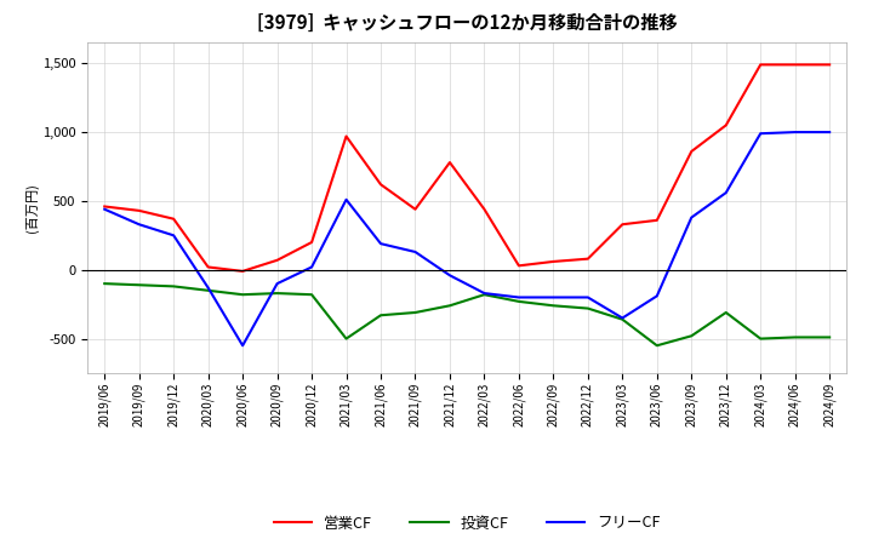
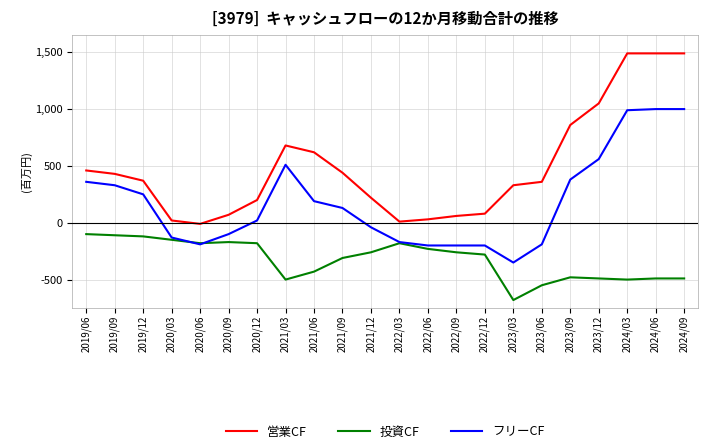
フリーCF/2019/06: 440 -> 360
フリーCF/2020/06: -550 -> -190
営業CF/2021/03: 970 -> 680
投資CF/2021/06: -330 -> -430
営業CF/2021/12: 780 -> 220
営業CF/2022/03: 440 -> 10
投資CF/2023/03: -360 -> -680
投資CF/2023/12: -310 -> -490
